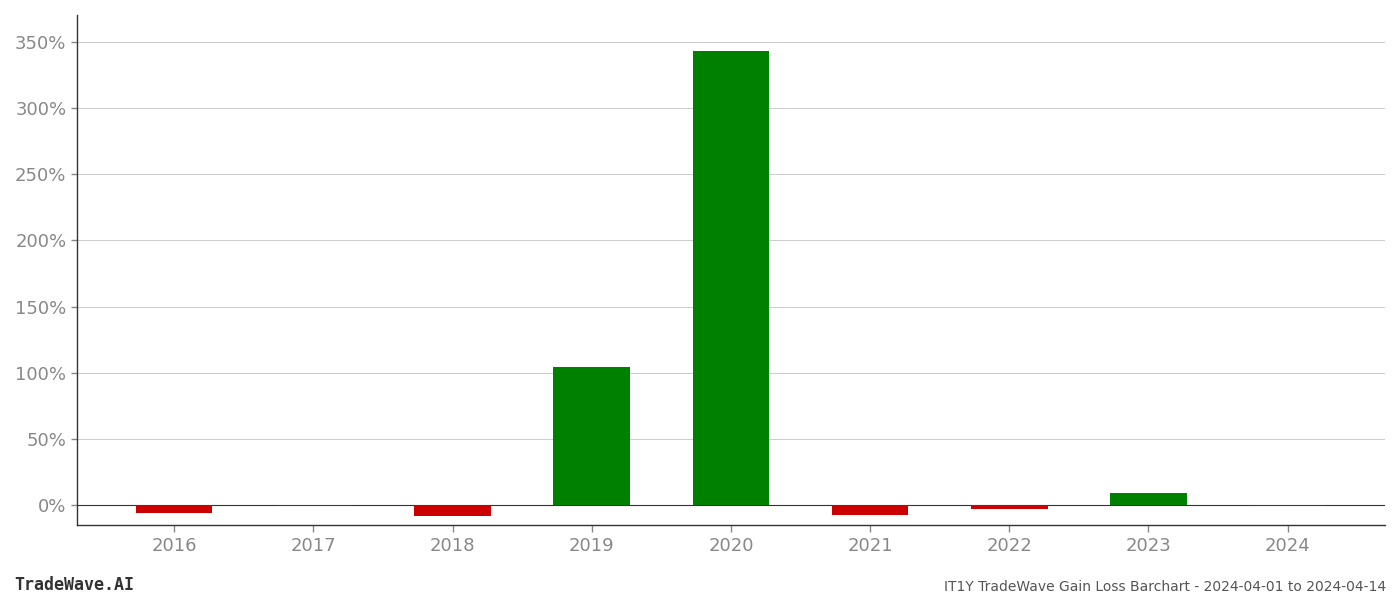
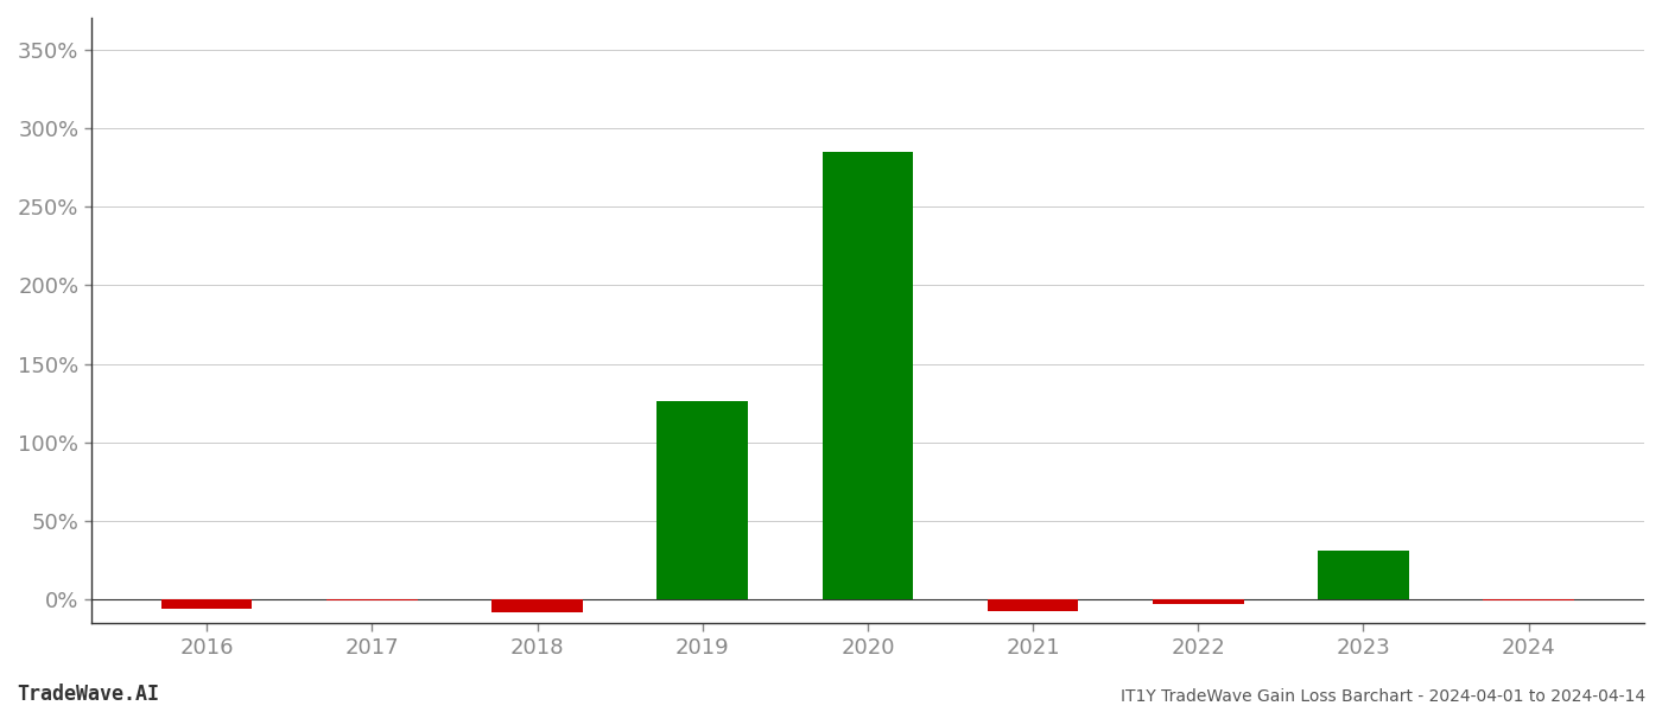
2019: 104% -> 126%
2020: 343% -> 285%
2023: 9% -> 31%
